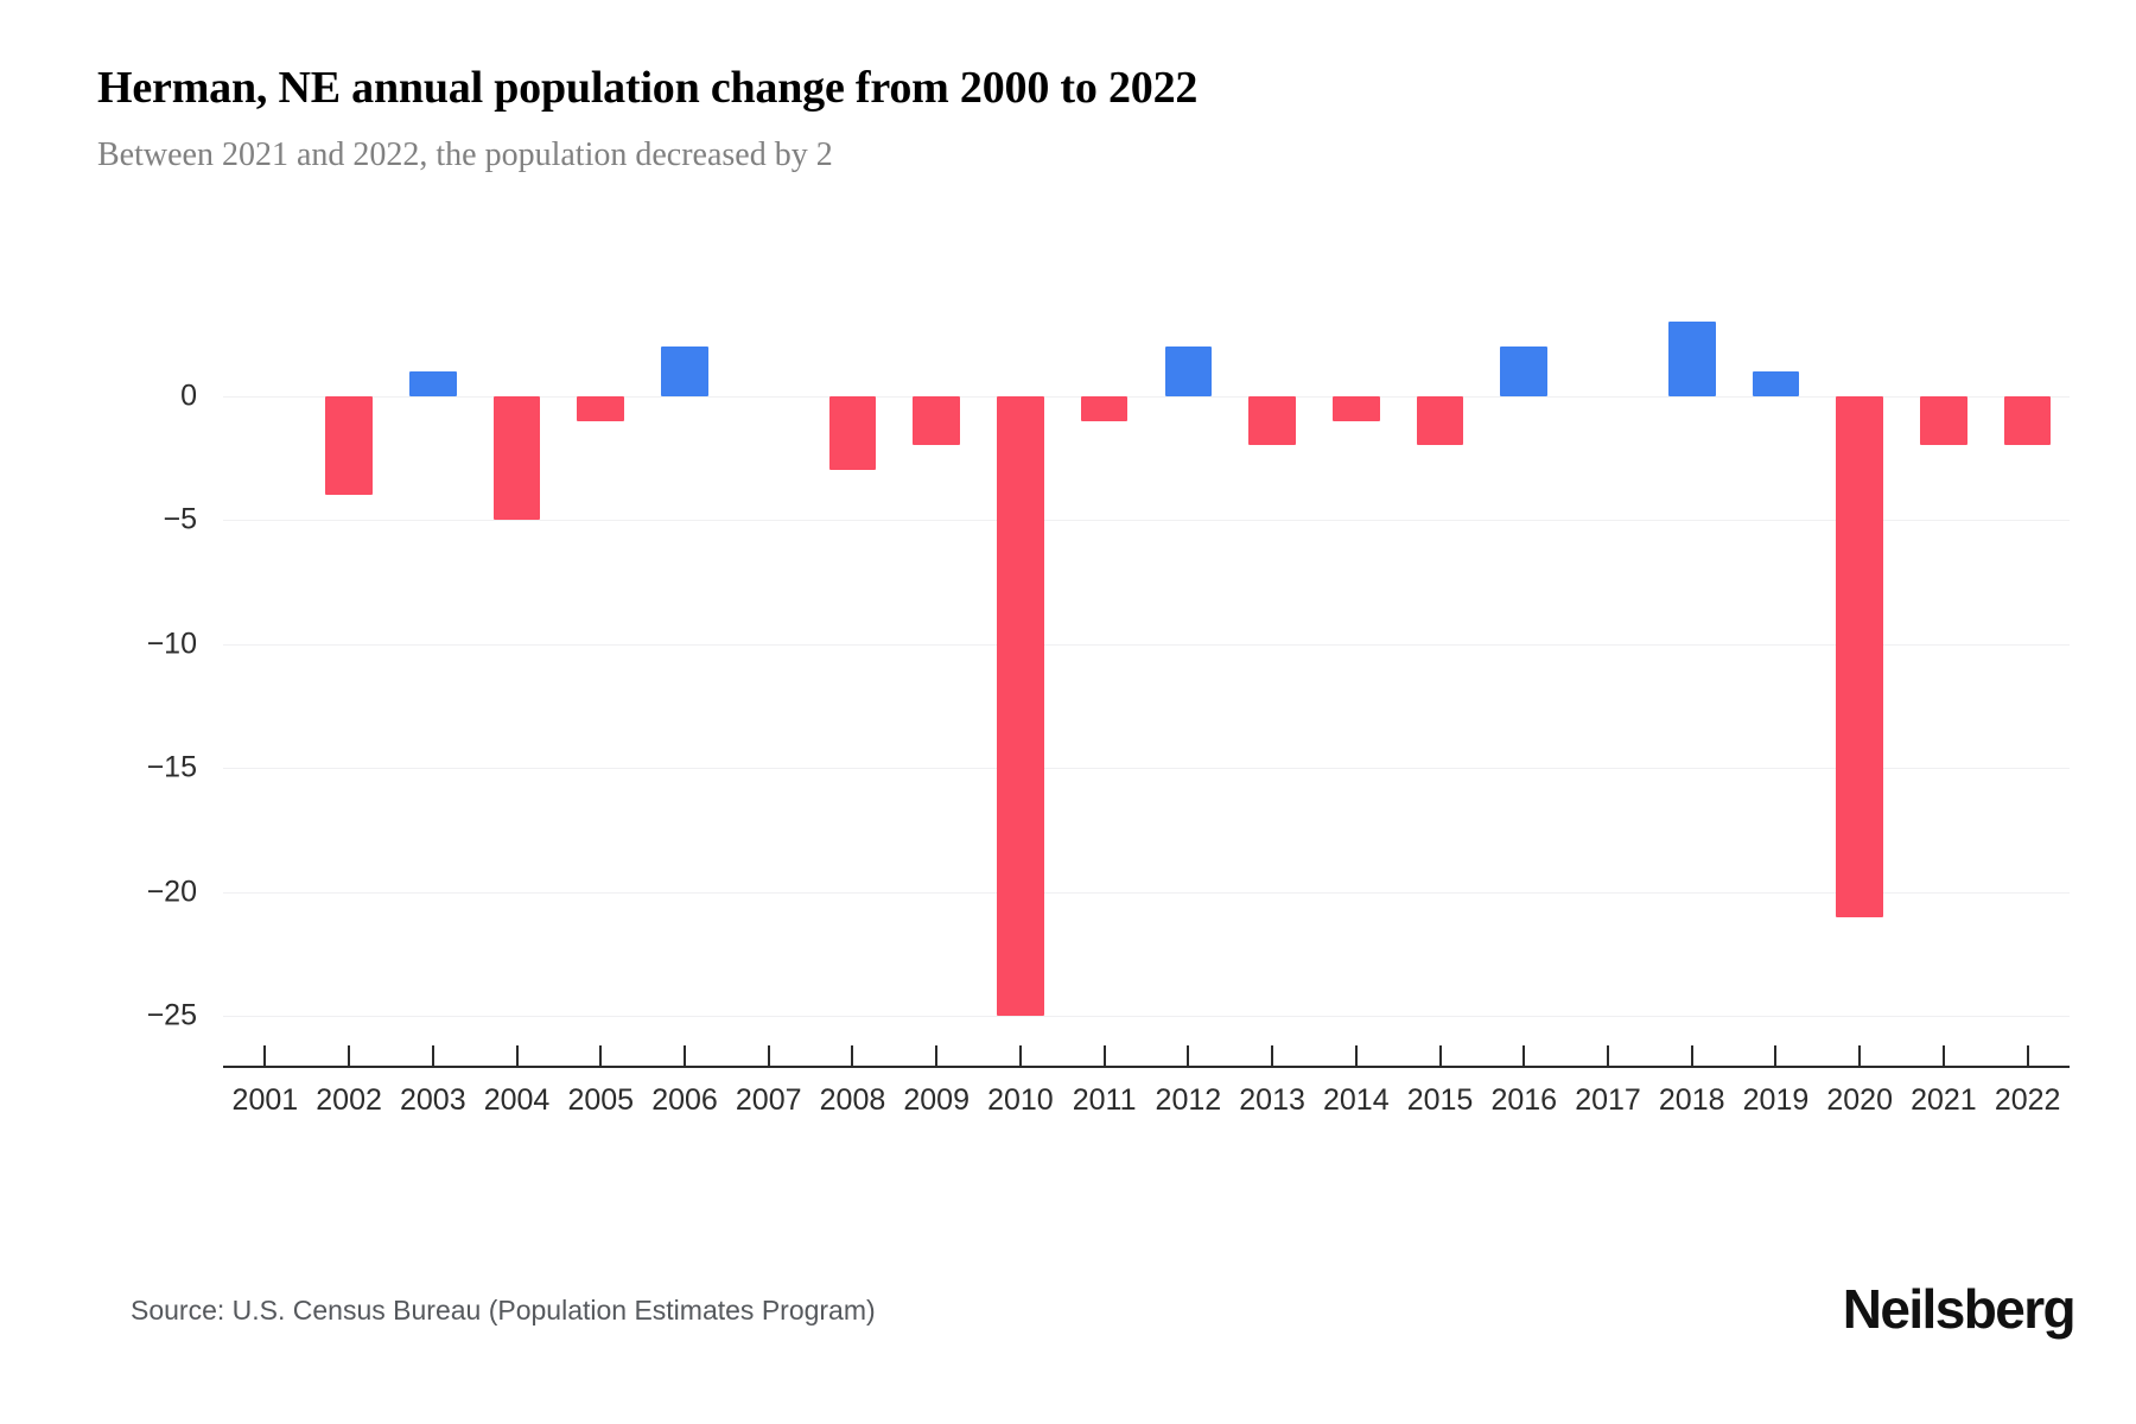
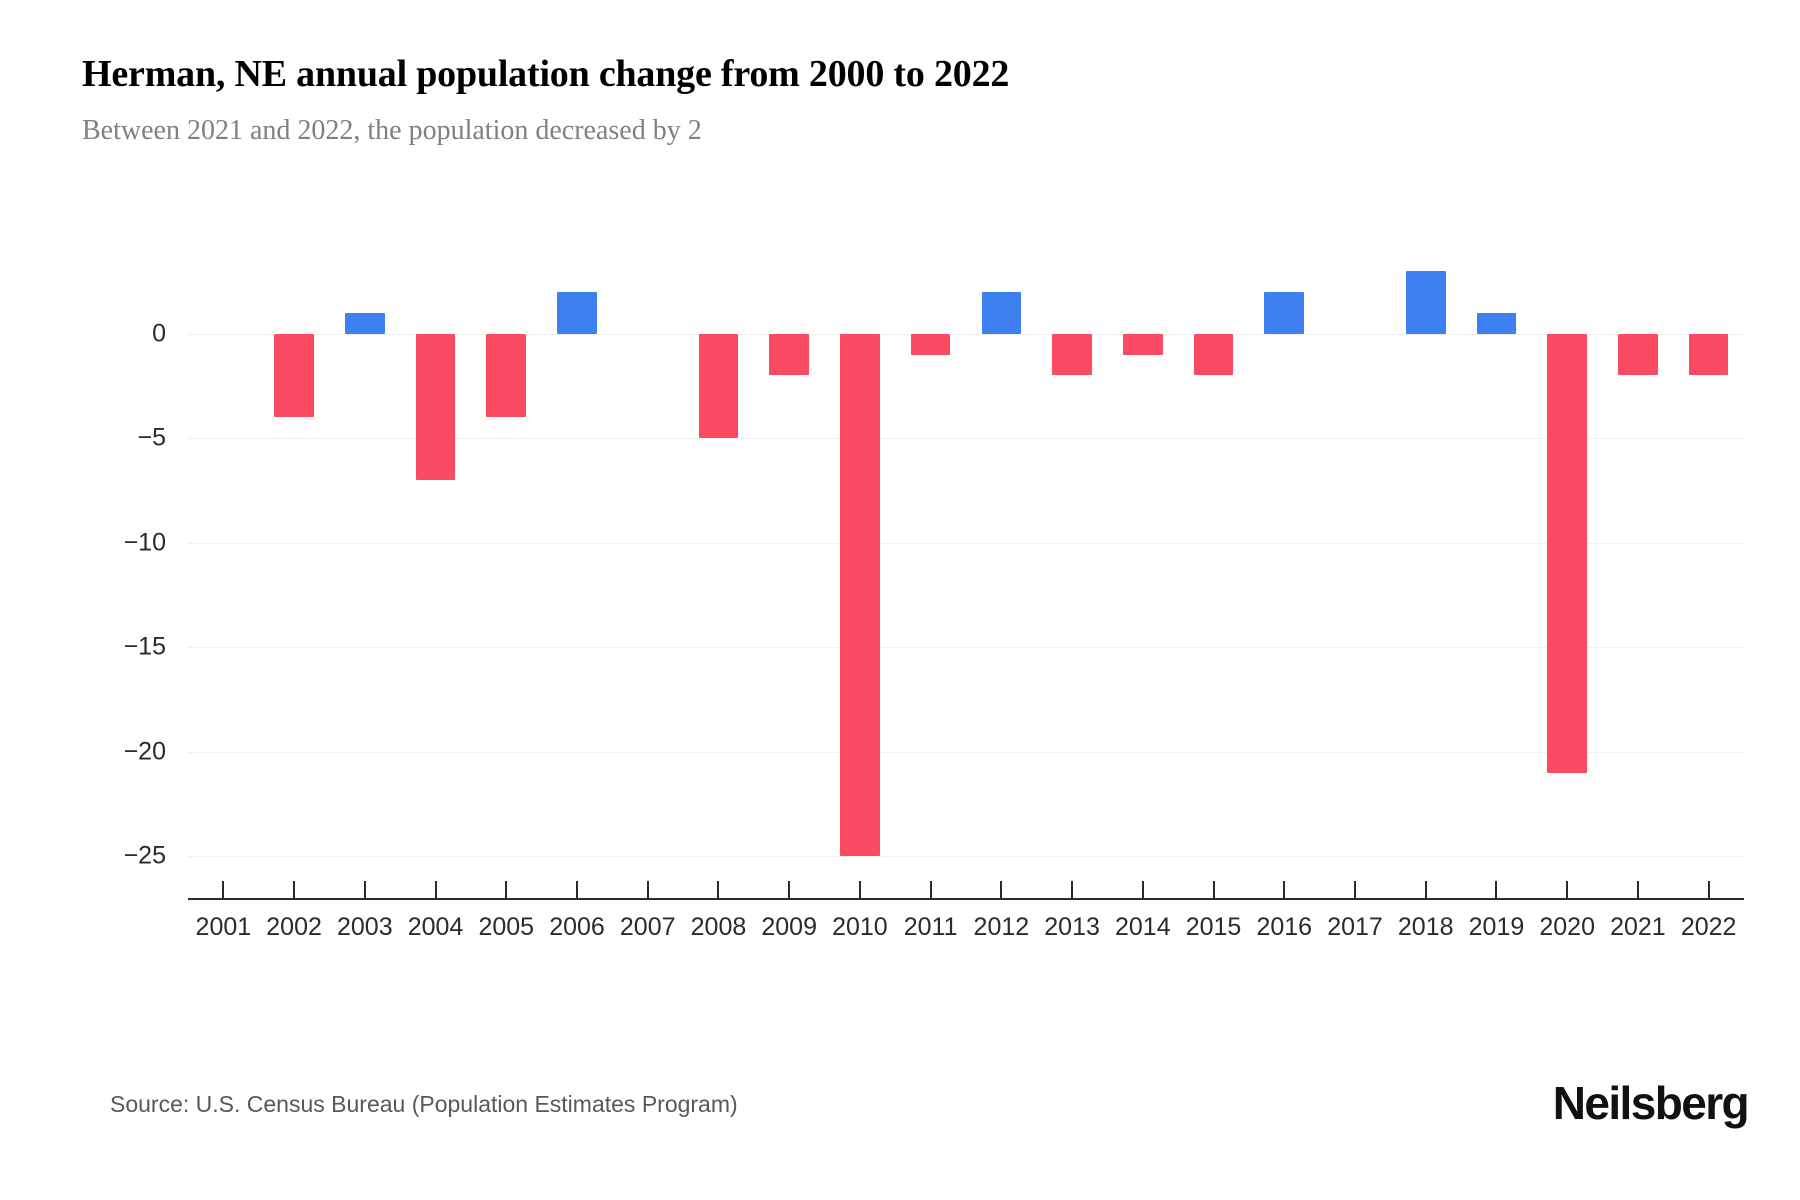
2004: -5 -> -7
2005: -1 -> -4
2008: -3 -> -5
